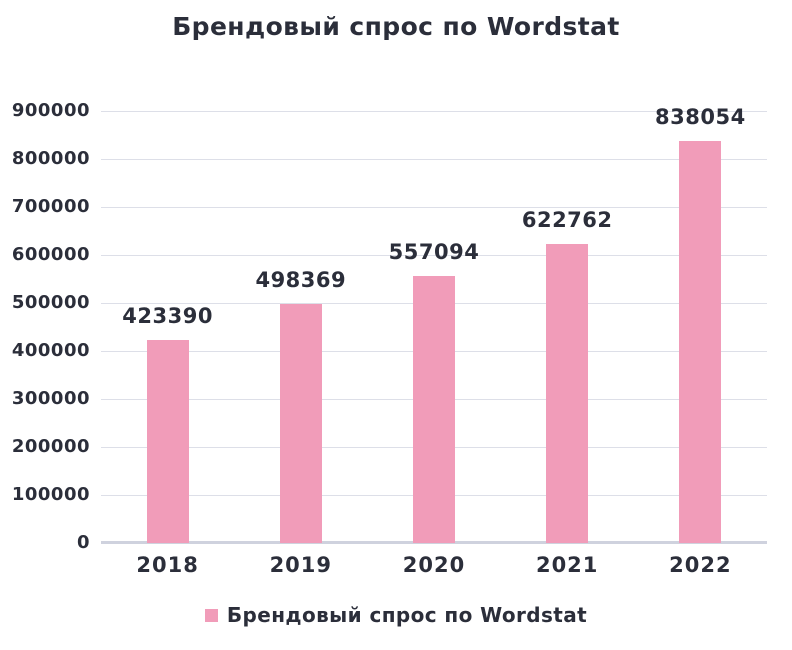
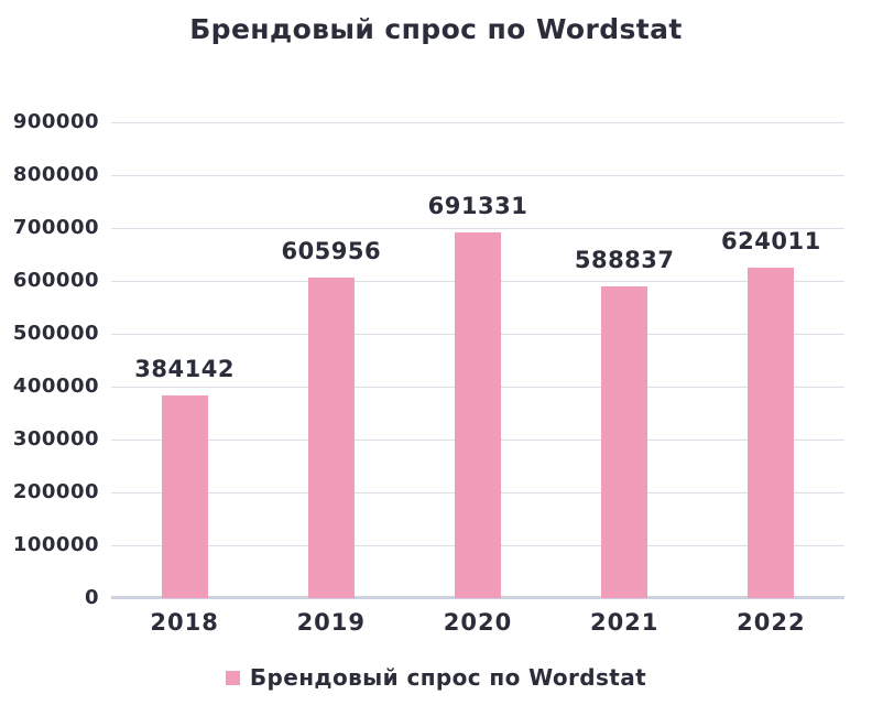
2018: 423390 -> 384142
2019: 498369 -> 605956
2020: 557094 -> 691331
2021: 622762 -> 588837
2022: 838054 -> 624011
